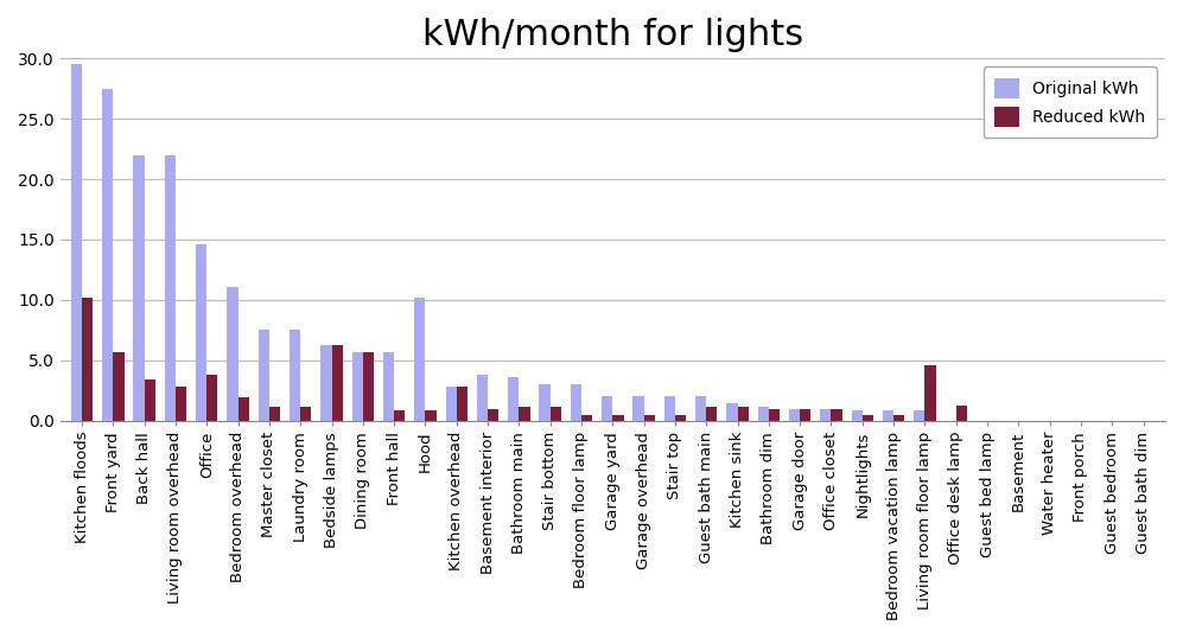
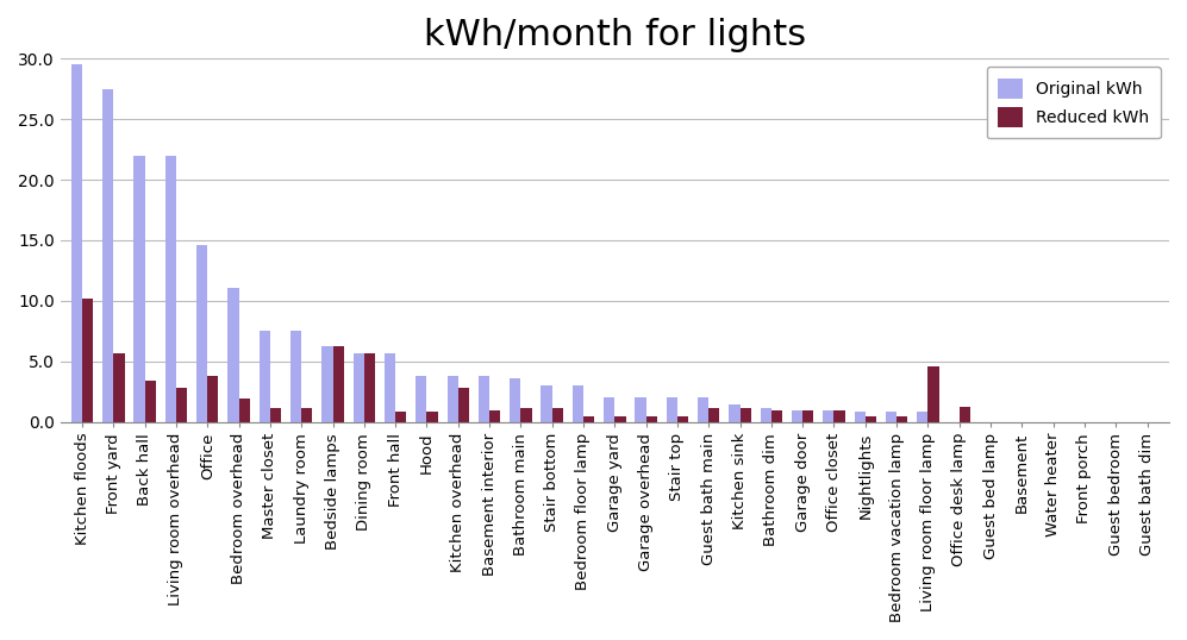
Original kWh/Hood: 10.2 -> 3.8
Original kWh/Kitchen overhead: 2.8 -> 3.8
